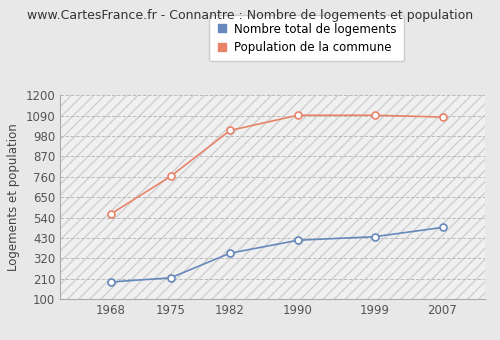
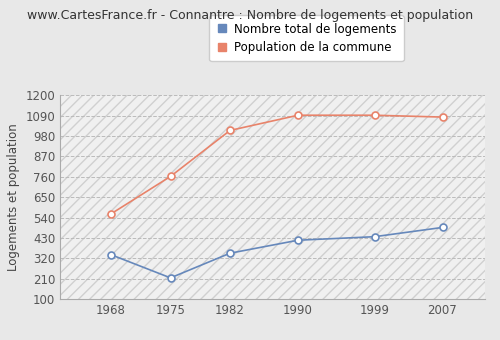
Nombre total de logements/1968: 190 -> 340
